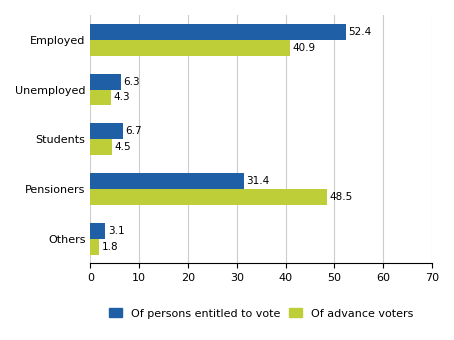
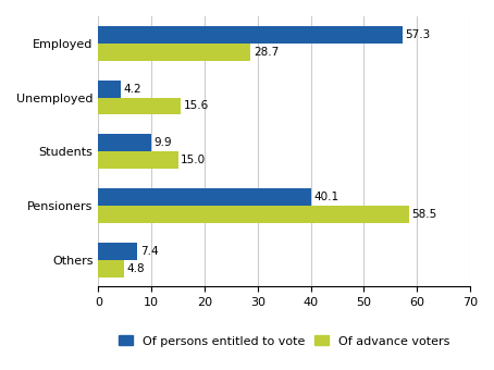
Of persons entitled to vote/Employed: 52.4 -> 57.3
Of advance voters/Employed: 40.9 -> 28.7
Of persons entitled to vote/Unemployed: 6.3 -> 4.2
Of advance voters/Unemployed: 4.3 -> 15.6
Of persons entitled to vote/Students: 6.7 -> 9.9
Of advance voters/Students: 4.5 -> 15.0
Of persons entitled to vote/Pensioners: 31.4 -> 40.1
Of advance voters/Pensioners: 48.5 -> 58.5
Of persons entitled to vote/Others: 3.1 -> 7.4
Of advance voters/Others: 1.8 -> 4.8
